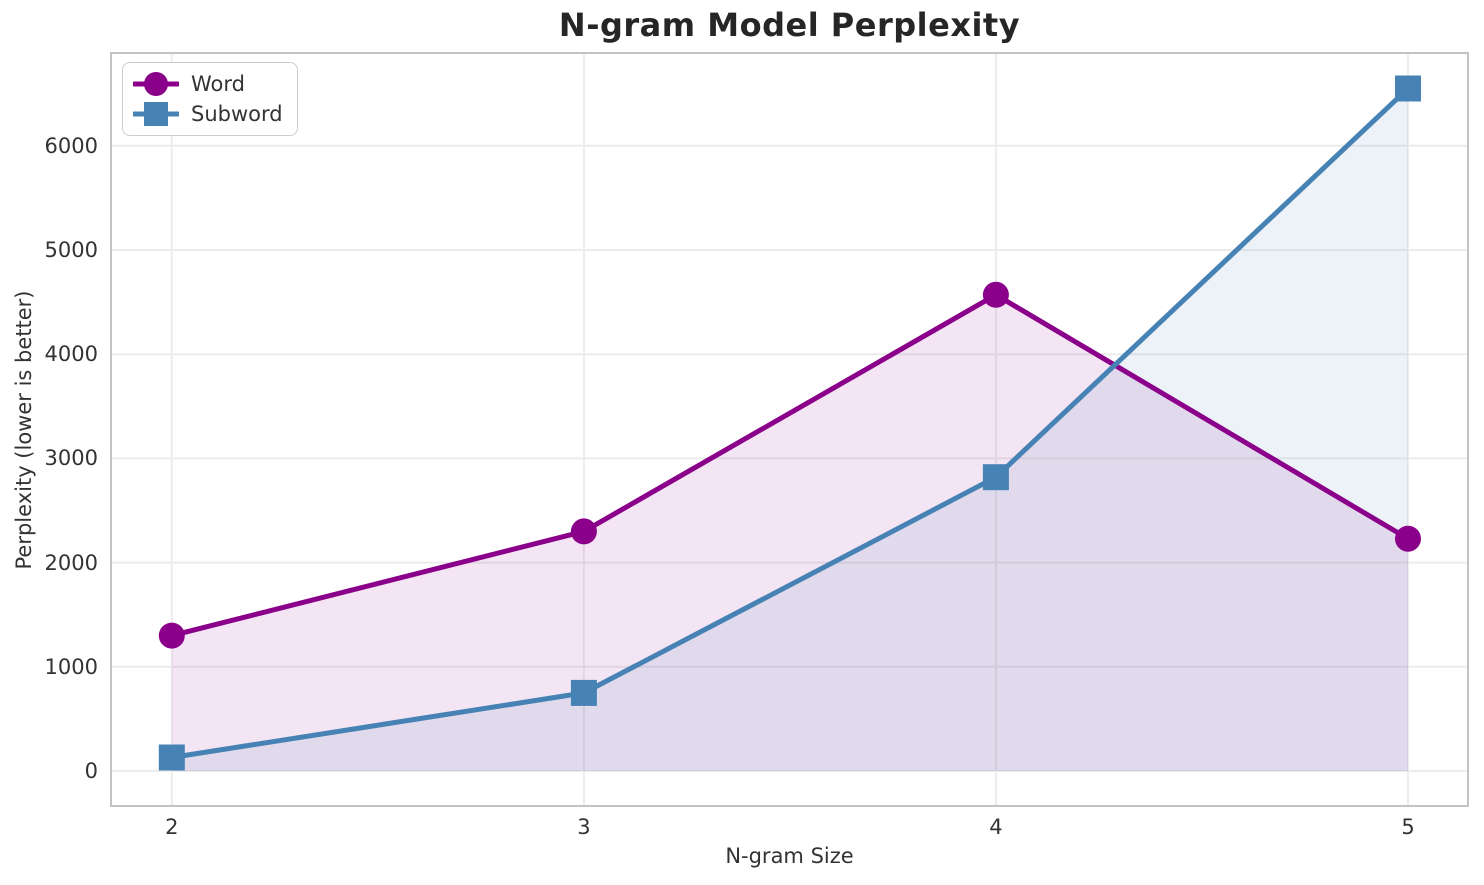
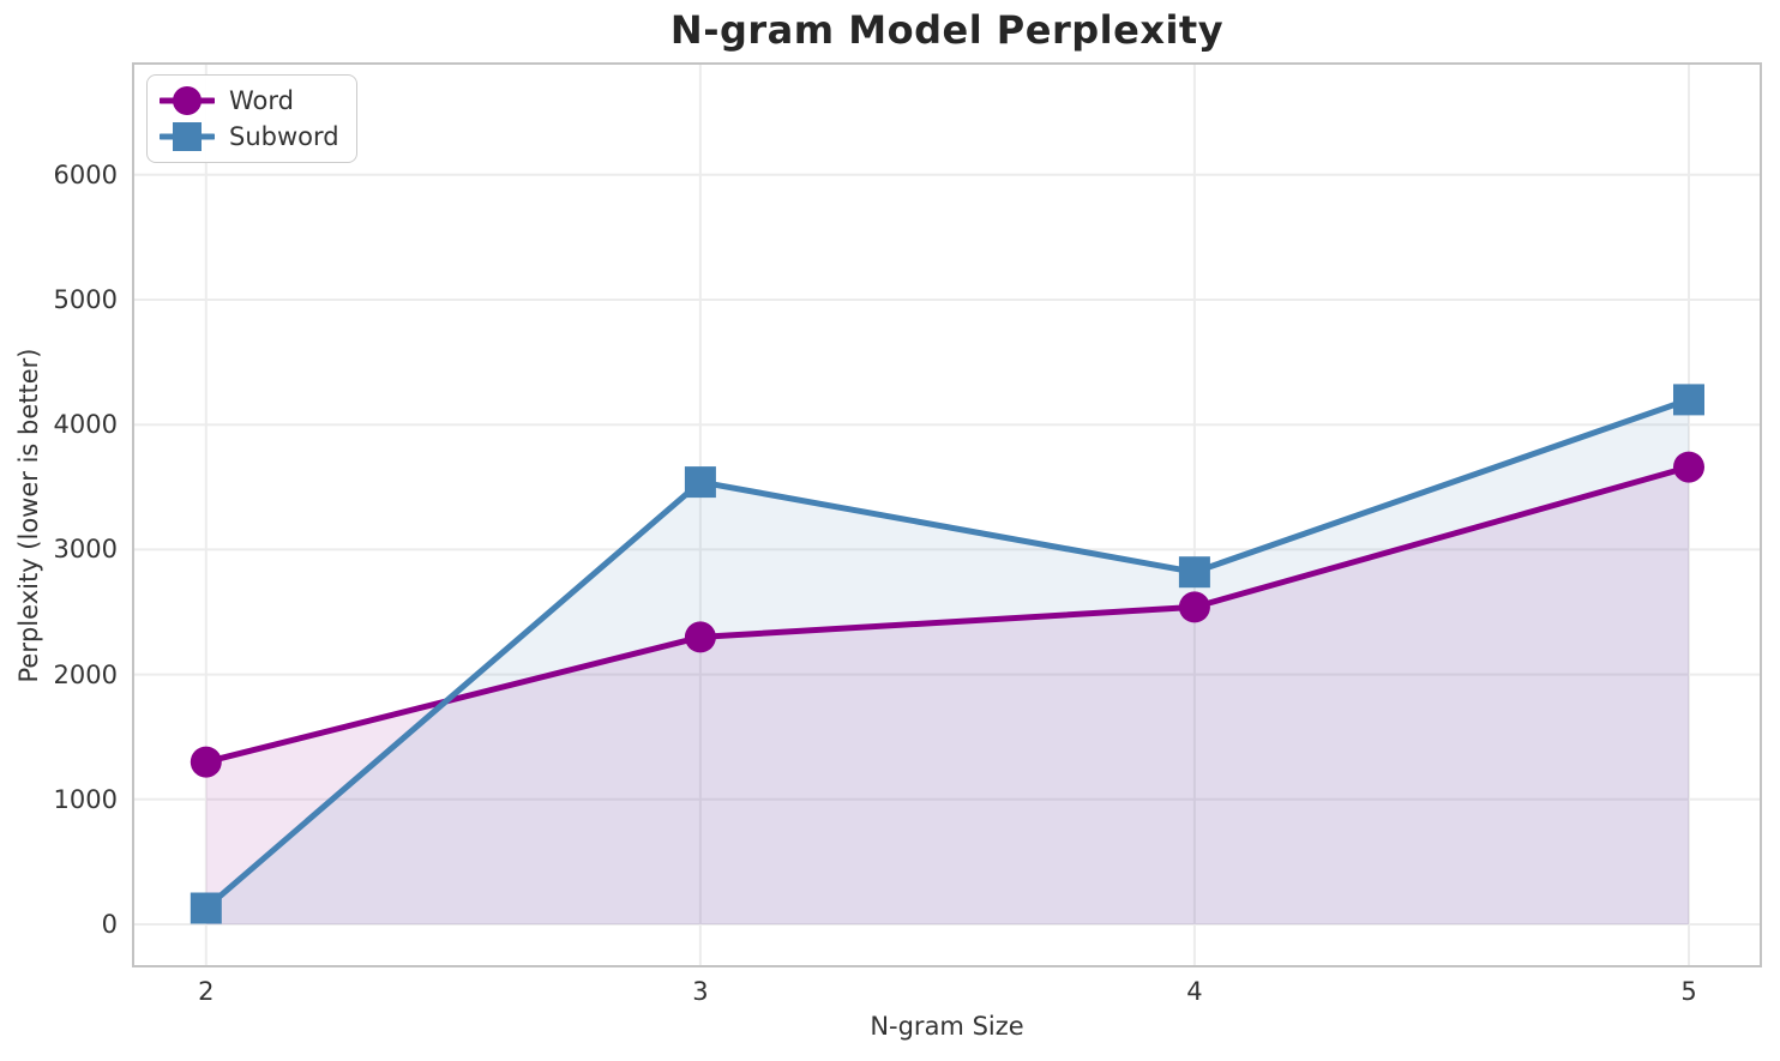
Subword/3: 750 -> 3540
Word/4: 4570 -> 2540
Word/5: 2230 -> 3660
Subword/5: 6550 -> 4200
